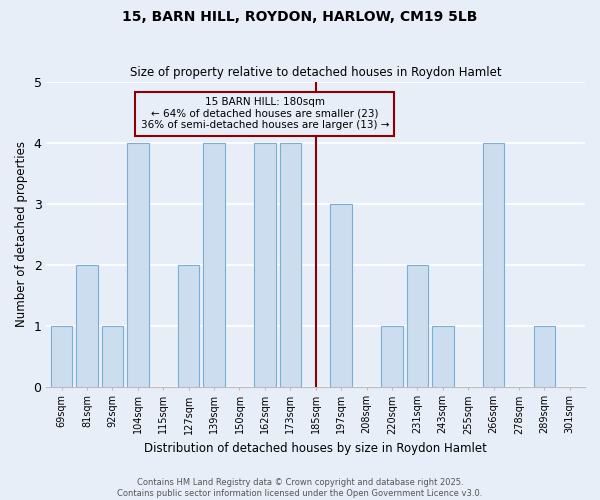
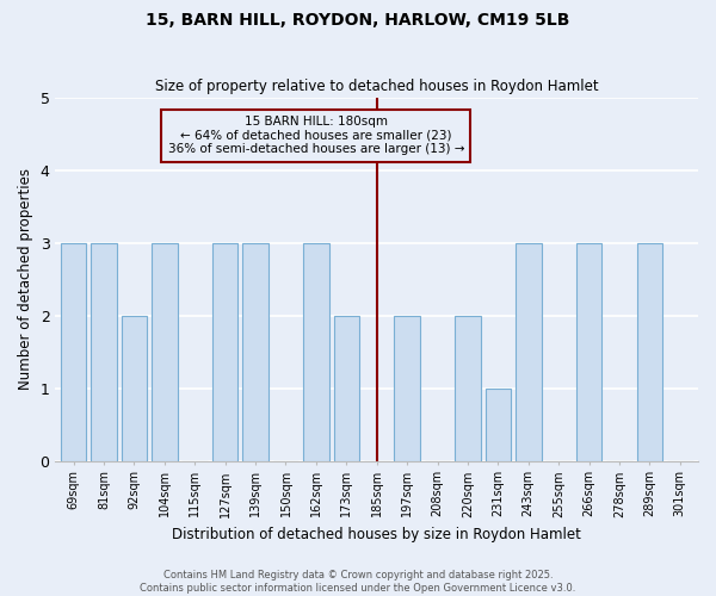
69sqm: 1 -> 3
81sqm: 2 -> 3
92sqm: 1 -> 2
104sqm: 4 -> 3
127sqm: 2 -> 3
139sqm: 4 -> 3
162sqm: 4 -> 3
173sqm: 4 -> 2
197sqm: 3 -> 2
220sqm: 1 -> 2
231sqm: 2 -> 1
243sqm: 1 -> 3
266sqm: 4 -> 3
289sqm: 1 -> 3
